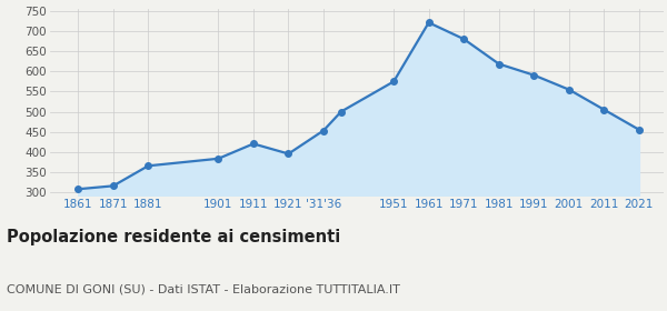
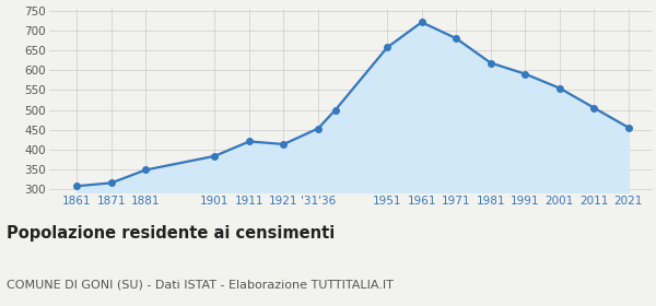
1881: 365 -> 348
1921: 395 -> 413
1951: 575 -> 658
